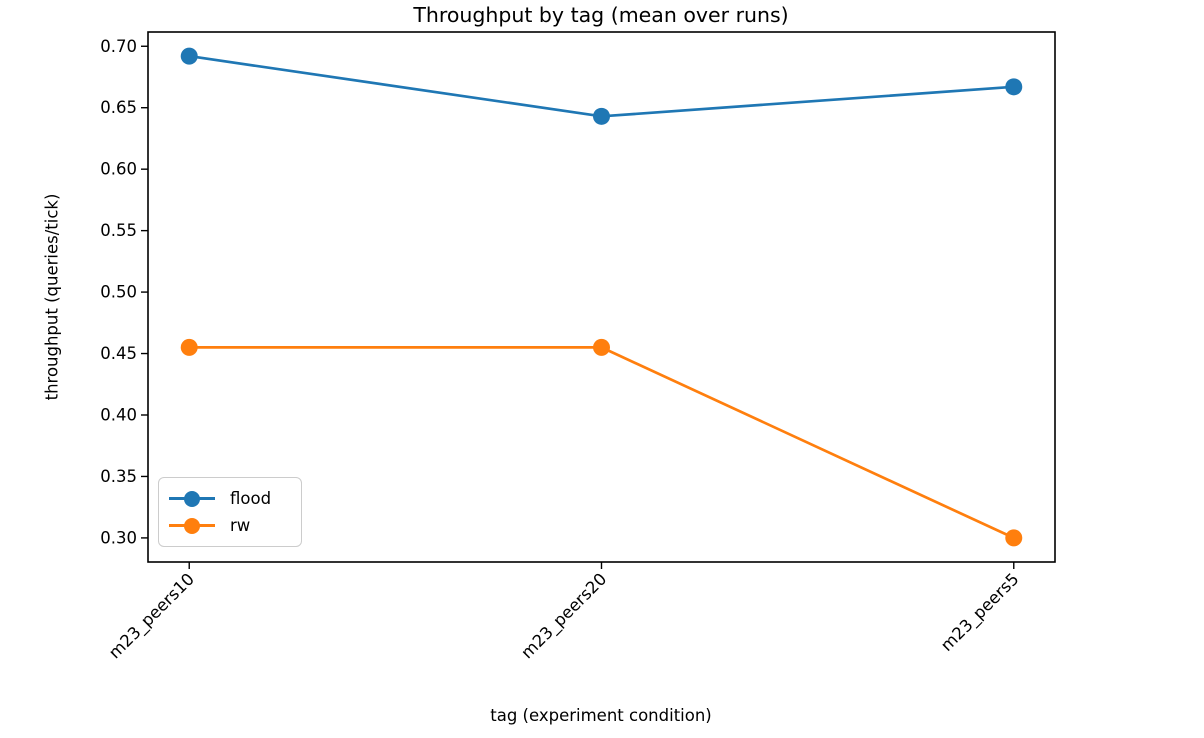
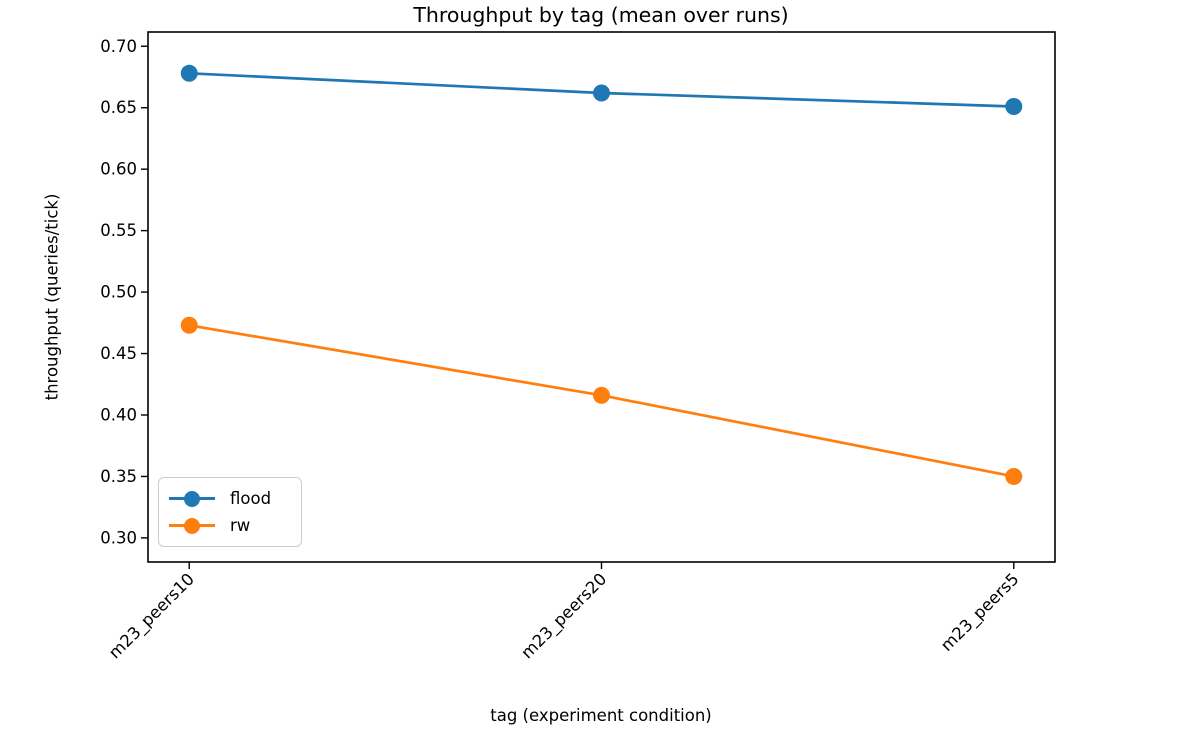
flood/m23_peers10: 0.692 -> 0.678
rw/m23_peers10: 0.455 -> 0.473
flood/m23_peers20: 0.643 -> 0.662
rw/m23_peers20: 0.455 -> 0.416
flood/m23_peers5: 0.667 -> 0.651
rw/m23_peers5: 0.300 -> 0.350
